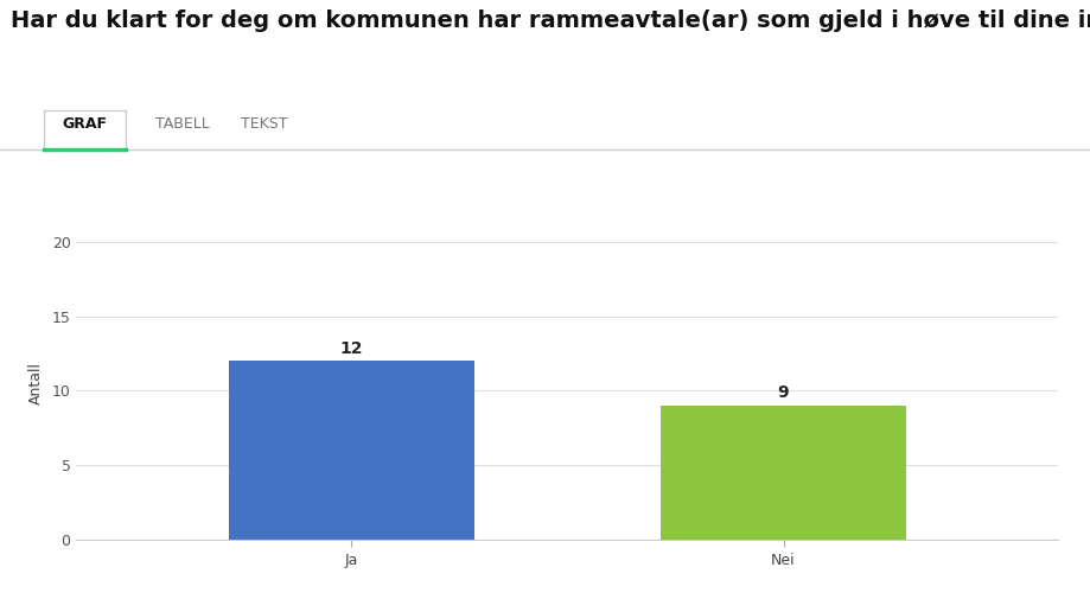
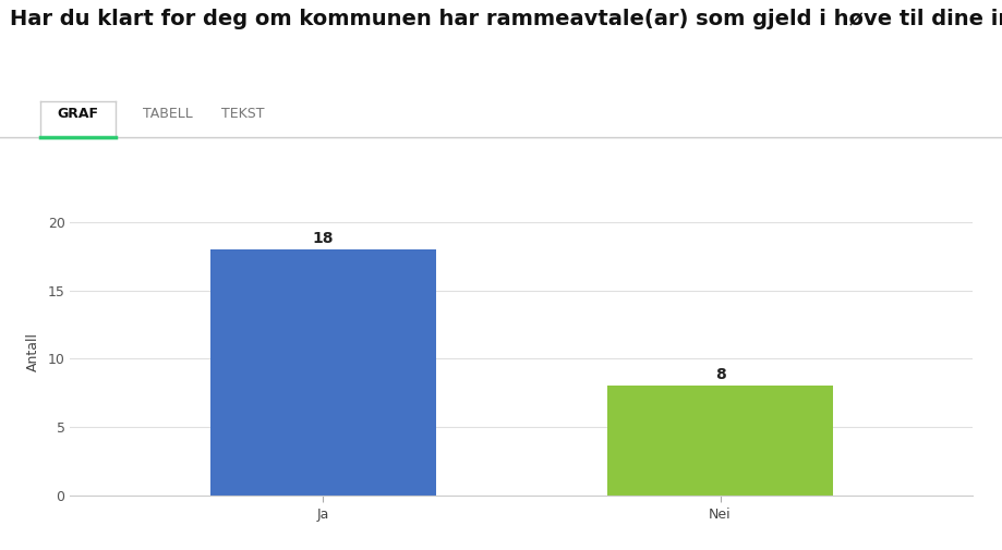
Ja: 12 -> 18
Nei: 9 -> 8
